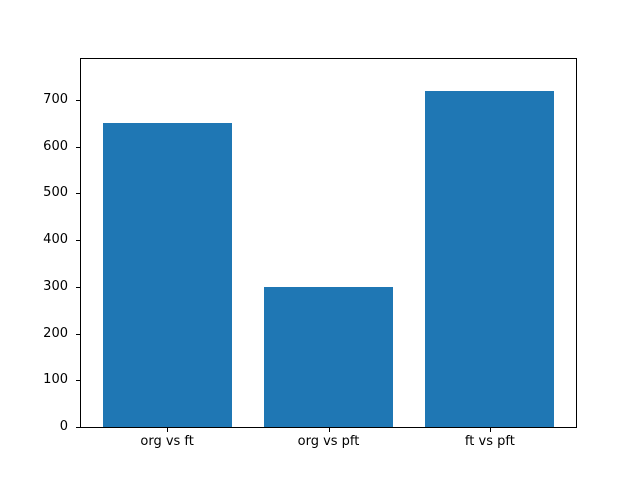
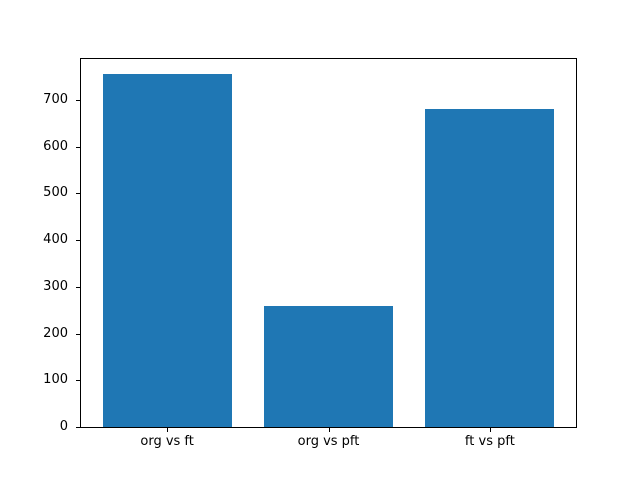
org vs ft: 650 -> 760
org vs pft: 300 -> 260
ft vs pft: 720 -> 680
